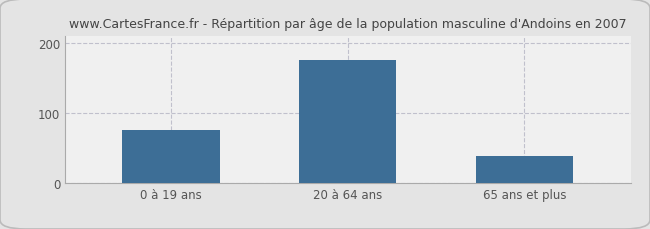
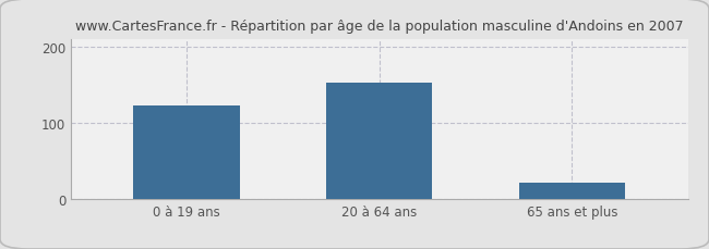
0 à 19 ans: 75 -> 122
20 à 64 ans: 175 -> 152
65 ans et plus: 38 -> 22
